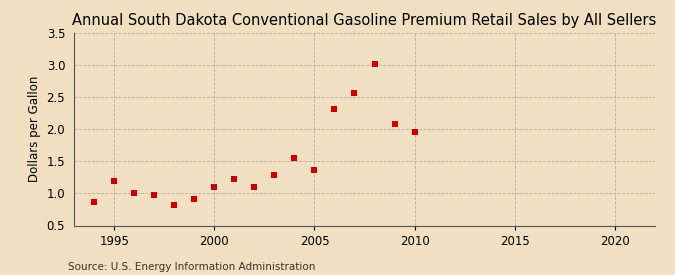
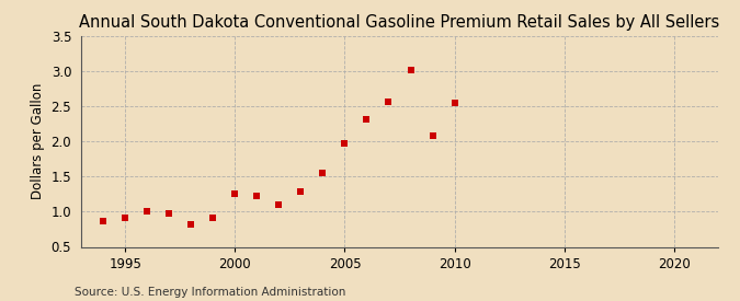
1995: 1.20 -> 0.92
2000: 1.10 -> 1.25
2005: 1.36 -> 1.97
2010: 1.96 -> 2.55
